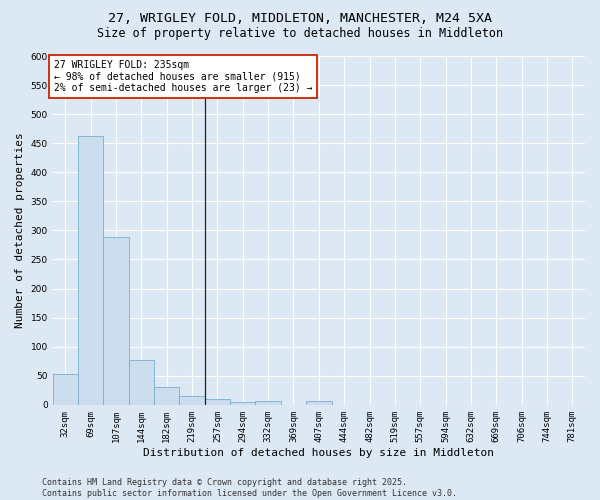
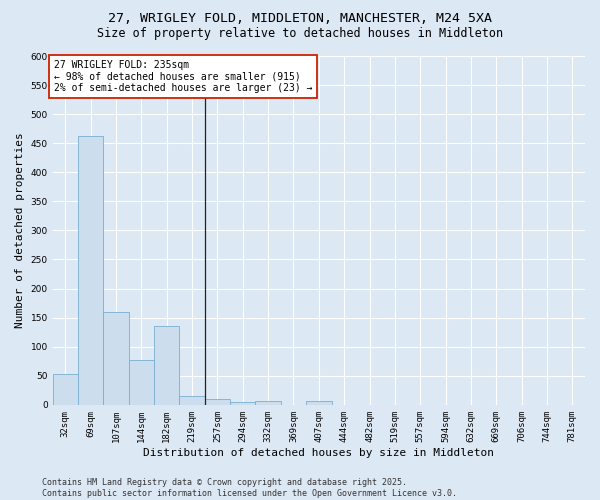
107sqm: 288 -> 160
182sqm: 31 -> 136
